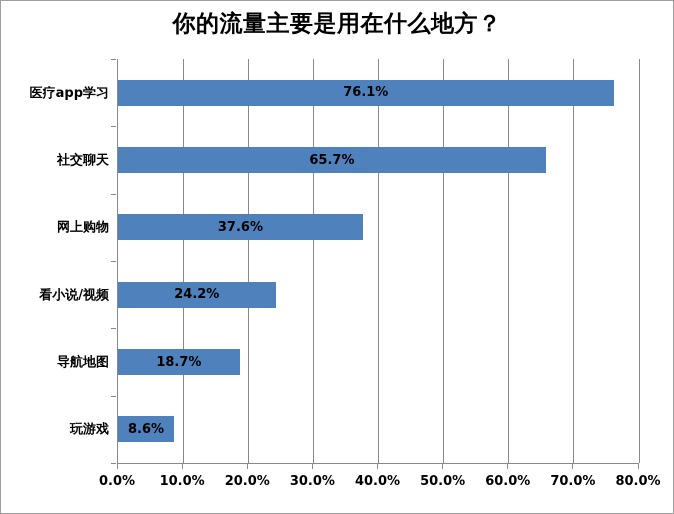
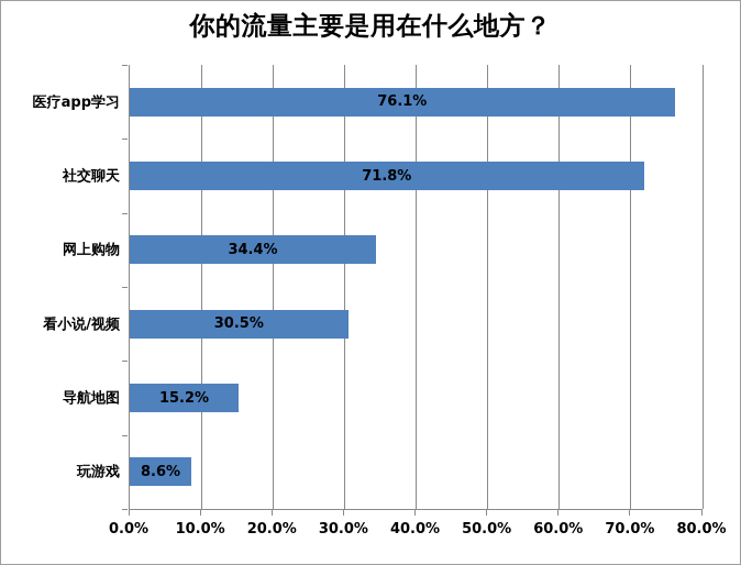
社交聊天: 65.7% -> 71.8%
网上购物: 37.6% -> 34.4%
看小说/视频: 24.2% -> 30.5%
导航地图: 18.7% -> 15.2%
